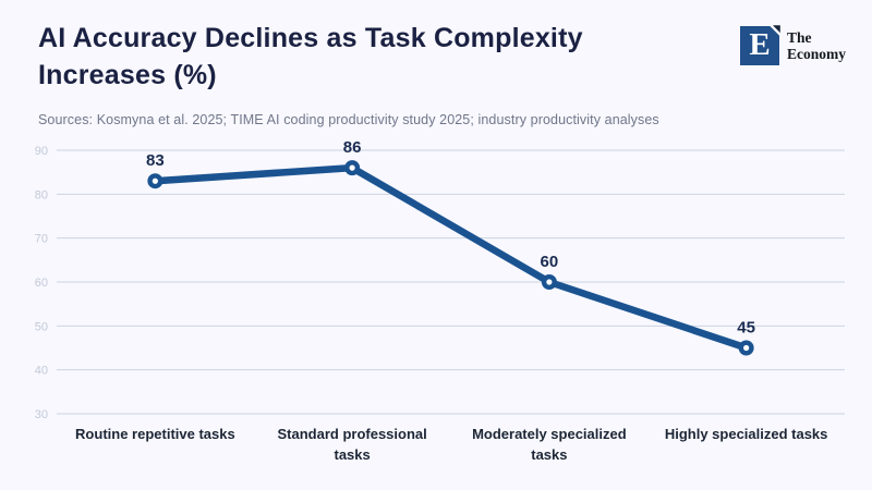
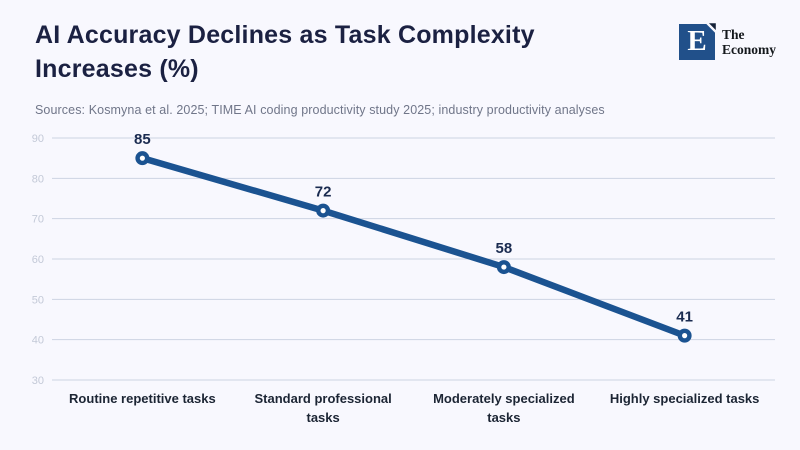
Routine repetitive tasks: 83 -> 85
Standard professional tasks: 86 -> 72
Moderately specialized tasks: 60 -> 58
Highly specialized tasks: 45 -> 41
